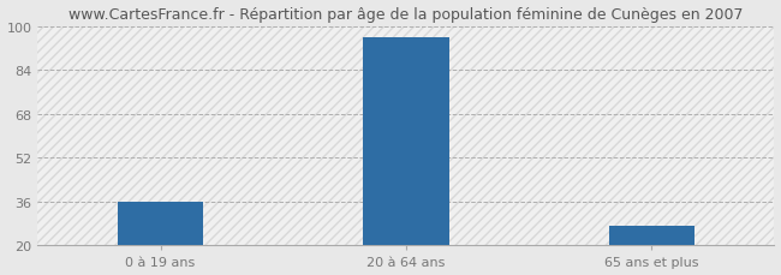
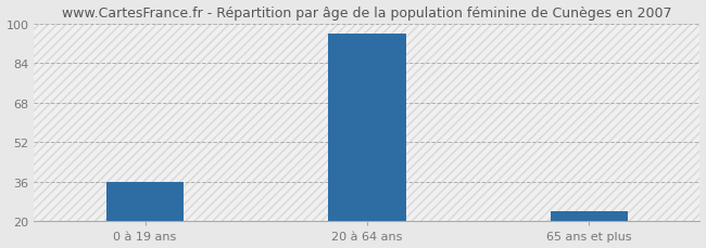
65 ans et plus: 27 -> 24
